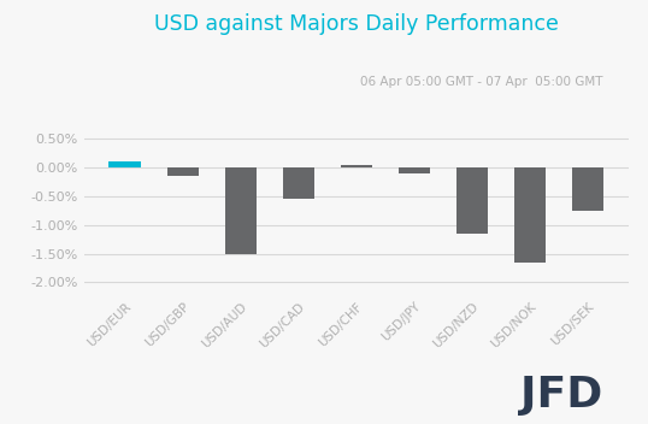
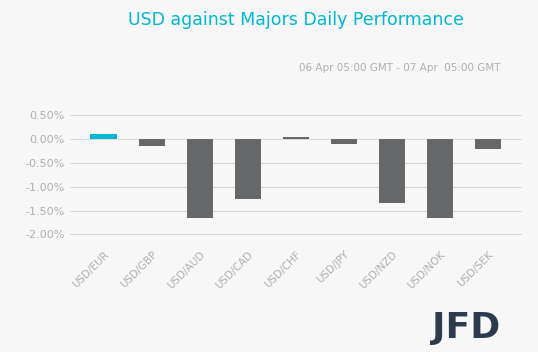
USD/AUD: -1.50% -> -1.65%
USD/CAD: -0.55% -> -1.25%
USD/NZD: -1.15% -> -1.35%
USD/SEK: -0.75% -> -0.20%
